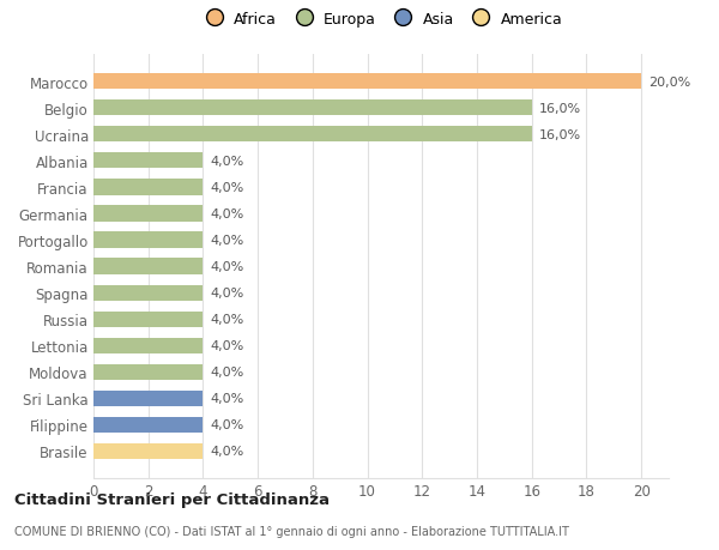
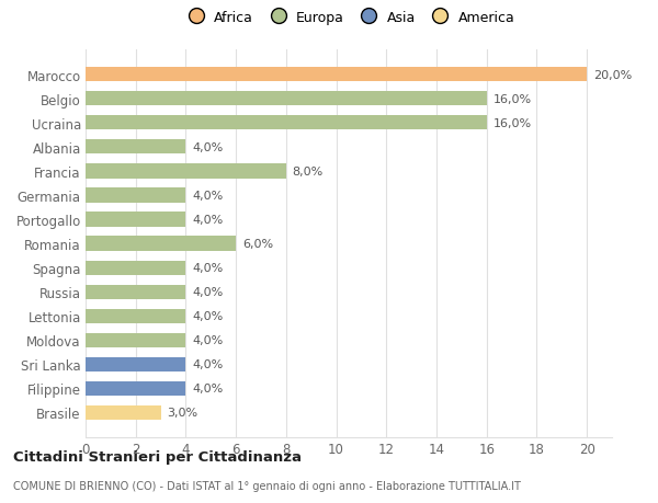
Francia: 4,0% -> 8,0%
Romania: 4,0% -> 6,0%
Brasile: 4,0% -> 3,0%
